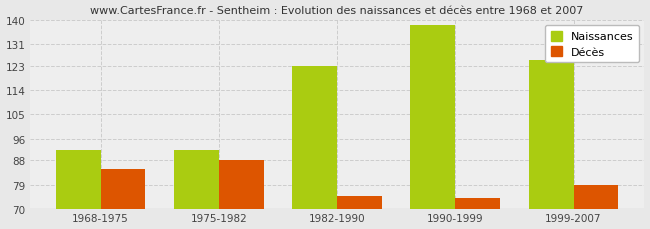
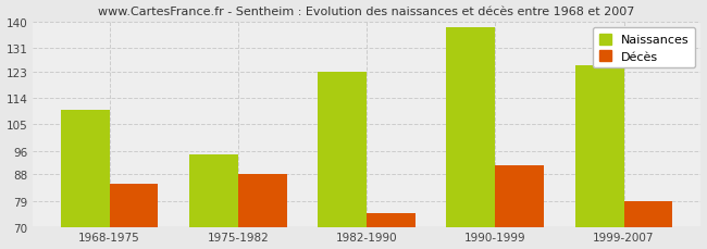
Naissances/1968-1975: 92 -> 110
Naissances/1975-1982: 92 -> 95
Décès/1990-1999: 74 -> 91
